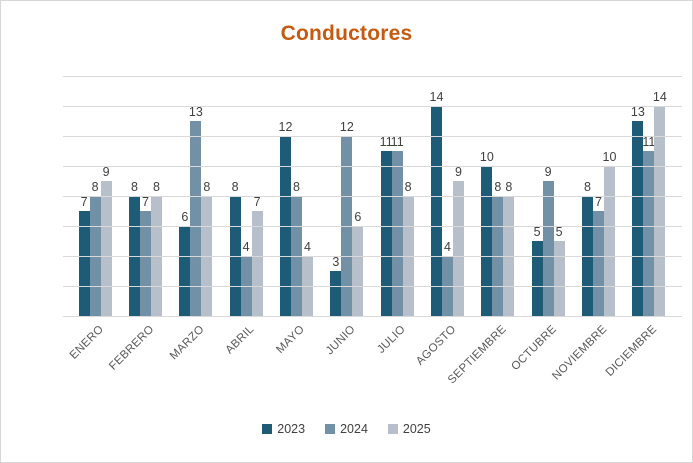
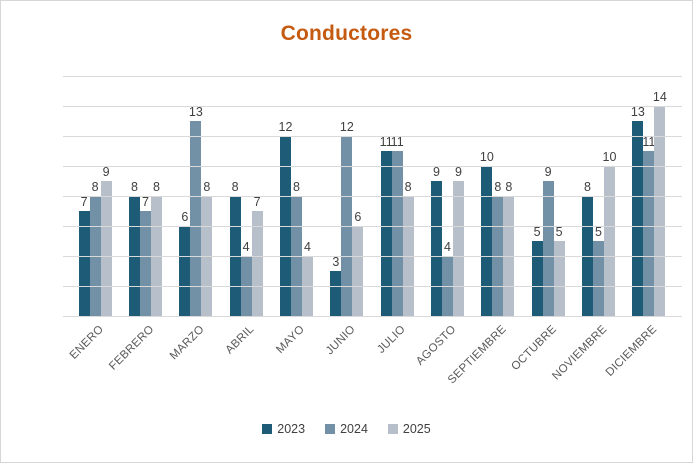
2023/AGOSTO: 14 -> 9
2024/NOVIEMBRE: 7 -> 5
